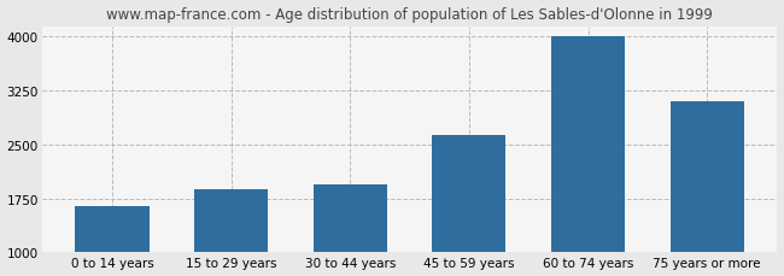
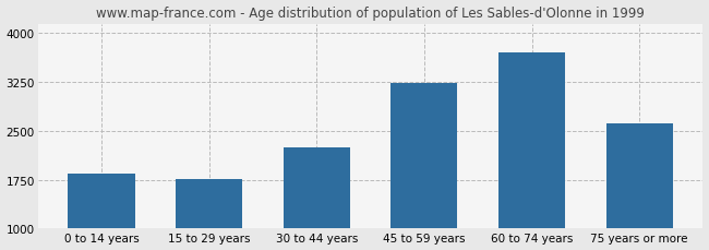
0 to 14 years: 1650 -> 1840
15 to 29 years: 1880 -> 1760
30 to 44 years: 1950 -> 2240
45 to 59 years: 2620 -> 3240
60 to 74 years: 4000 -> 3700
75 years or more: 3100 -> 2620
